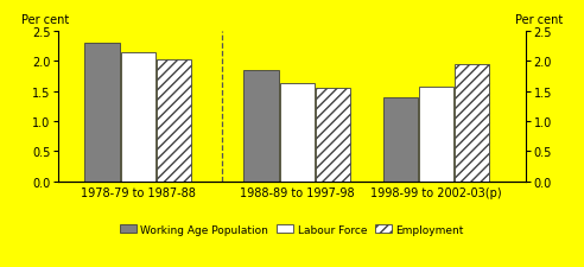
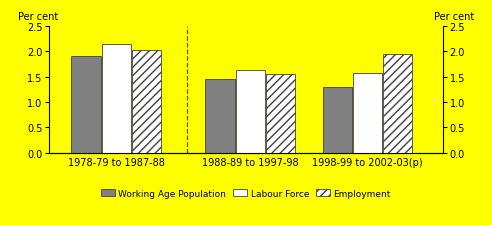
Working Age Population/1978-79 to 1987-88: 2.30 -> 1.90
Working Age Population/1988-89 to 1997-98: 1.86 -> 1.45
Working Age Population/1998-99 to 2002-03(p): 1.40 -> 1.30
